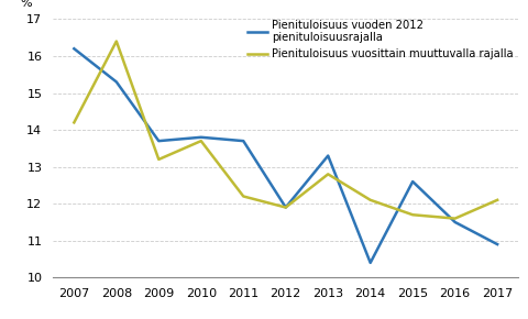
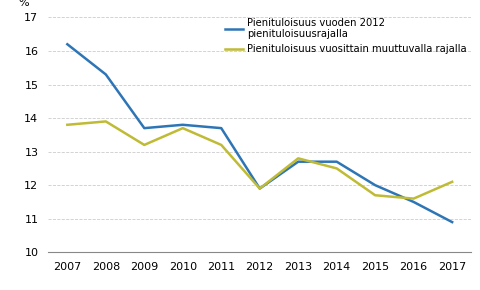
Pienituloisuus vuosittain muuttuvalla rajalla/2007: 14.2 -> 13.8
Pienituloisuus vuosittain muuttuvalla rajalla/2008: 16.4 -> 13.9
Pienituloisuus vuosittain muuttuvalla rajalla/2011: 12.2 -> 13.2
Pienituloisuus vuoden 2012 pienituloisuusrajalla/2013: 13.3 -> 12.7
Pienituloisuus vuoden 2012 pienituloisuusrajalla/2014: 10.4 -> 12.7
Pienituloisuus vuosittain muuttuvalla rajalla/2014: 12.1 -> 12.5
Pienituloisuus vuoden 2012 pienituloisuusrajalla/2015: 12.6 -> 12.0
